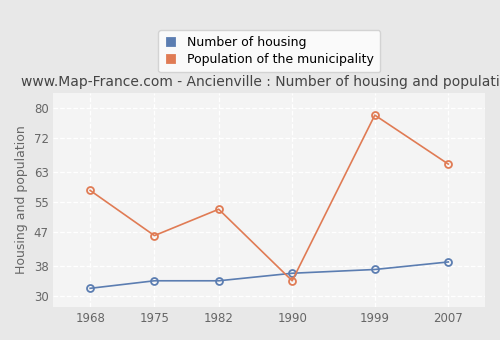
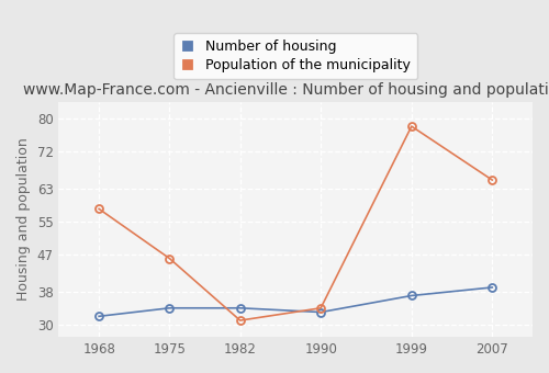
Population of the municipality/1982: 53 -> 31
Number of housing/1990: 36 -> 33
